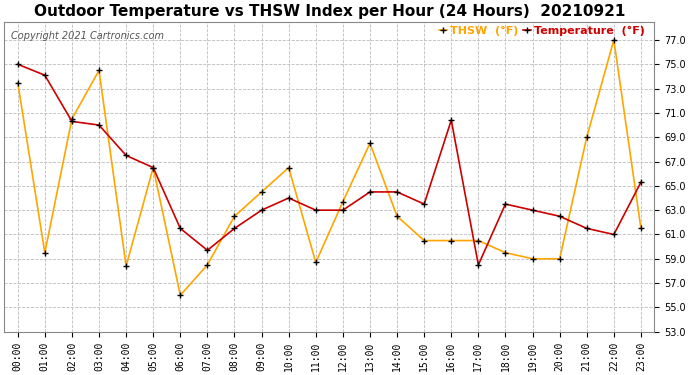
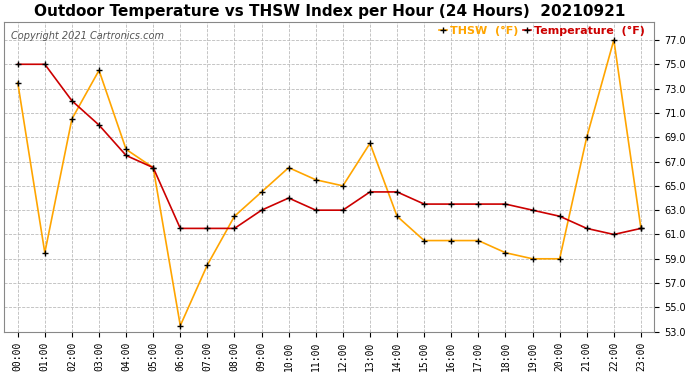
Temperature (°F)/01:00: 74.1 -> 75.0
Temperature (°F)/02:00: 70.3 -> 72.0
THSW (°F)/04:00: 58.4 -> 68.0
THSW (°F)/06:00: 56.0 -> 53.5
Temperature (°F)/07:00: 59.7 -> 61.5
THSW (°F)/11:00: 58.7 -> 65.5
THSW (°F)/12:00: 63.7 -> 65.0
Temperature (°F)/16:00: 70.4 -> 63.5
Temperature (°F)/17:00: 58.5 -> 63.5
Temperature (°F)/23:00: 65.3 -> 61.5
